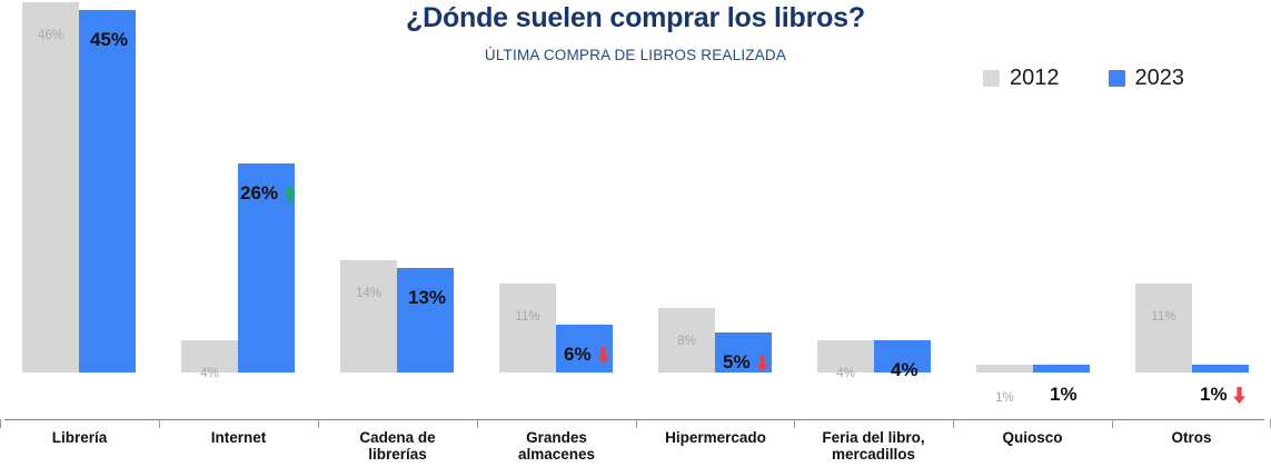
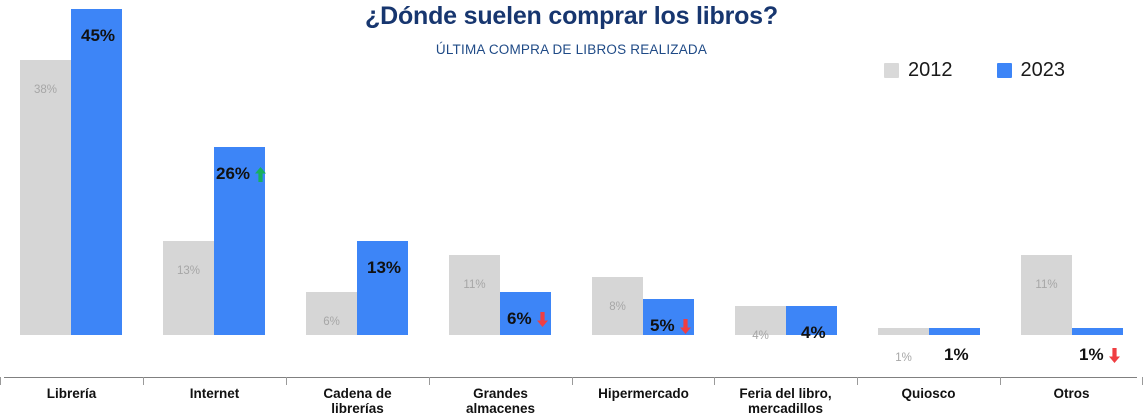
2012/Librería: 46% -> 38%
2012/Internet: 4% -> 13%
2012/Cadena de librerías: 14% -> 6%
